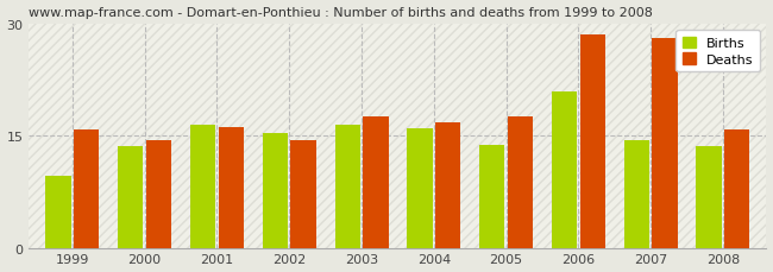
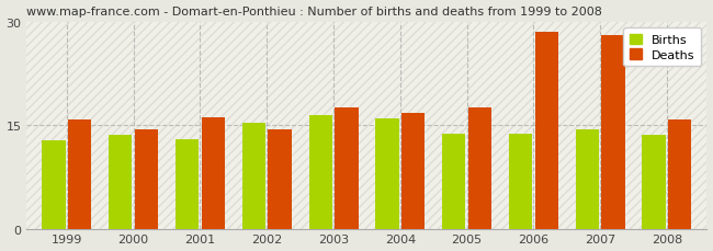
Births/1999: 9.6 -> 12.8
Births/2001: 16.4 -> 13.0
Births/2006: 20.8 -> 13.8
